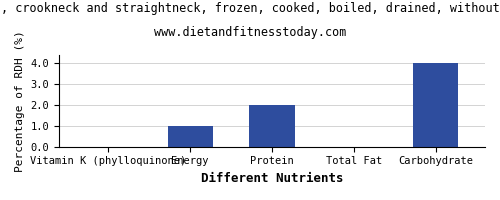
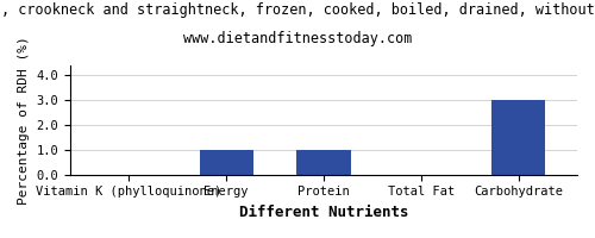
Protein: 2 -> 1
Carbohydrate: 4 -> 3
